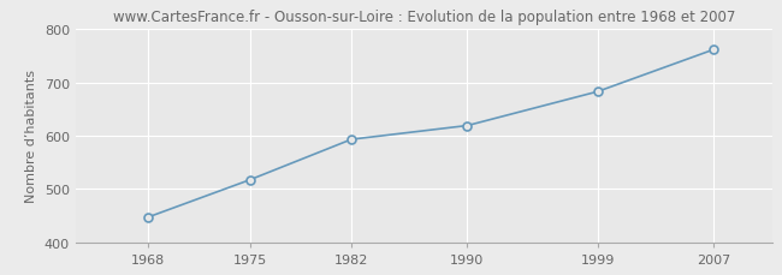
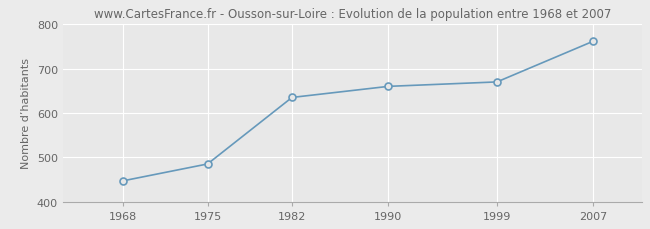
1975: 517 -> 485
1982: 593 -> 635
1990: 619 -> 660
1999: 683 -> 670
